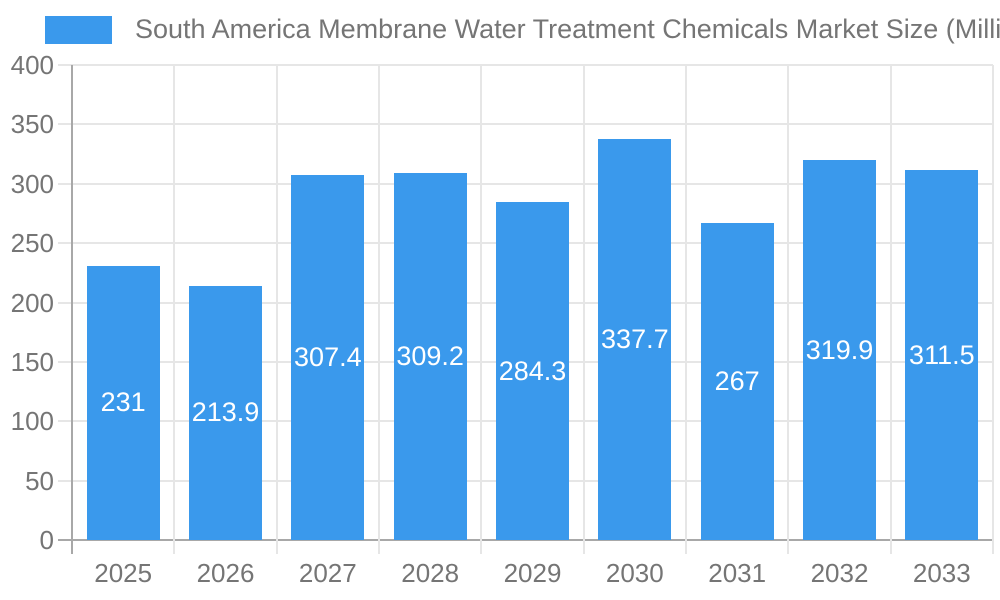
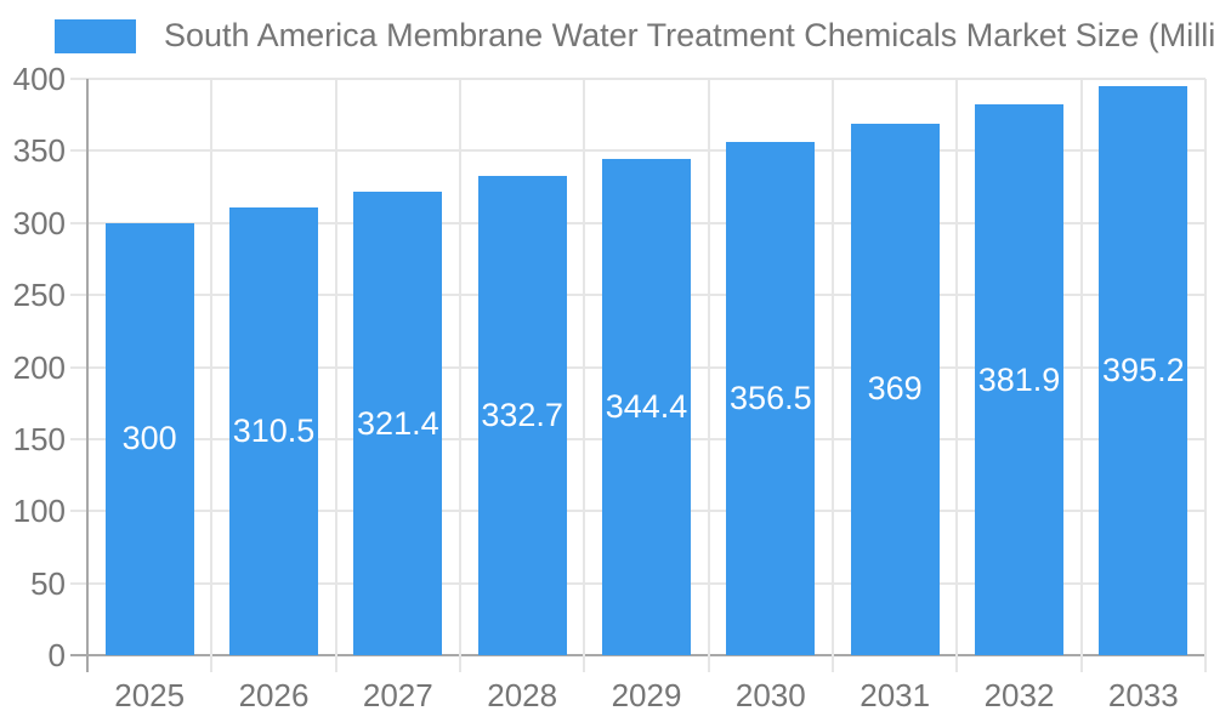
2025: 231 -> 300
2026: 213.9 -> 310.5
2027: 307.4 -> 321.4
2028: 309.2 -> 332.7
2029: 284.3 -> 344.4
2030: 337.7 -> 356.5
2031: 267 -> 369
2032: 319.9 -> 381.9
2033: 311.5 -> 395.2
